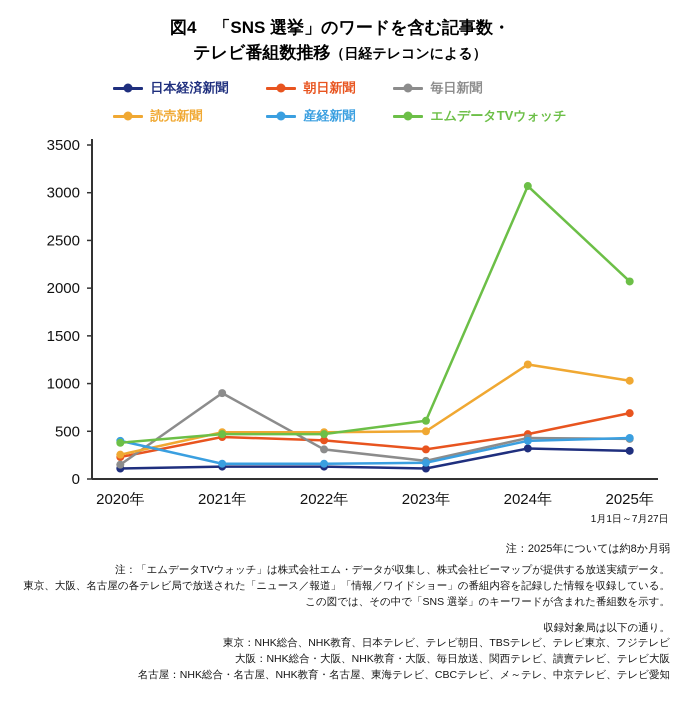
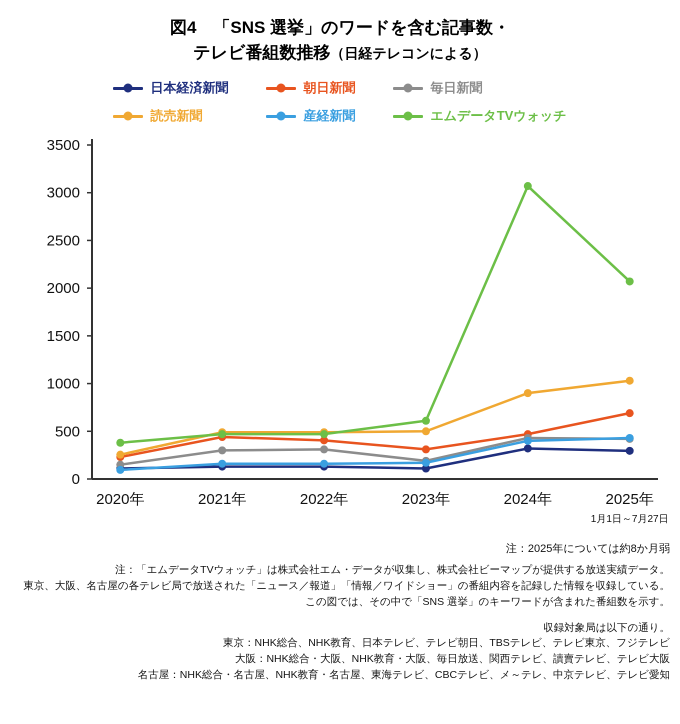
産経新聞/2020年: 400 -> 100
毎日新聞/2021年: 900 -> 300
読売新聞/2024年: 1200 -> 900
